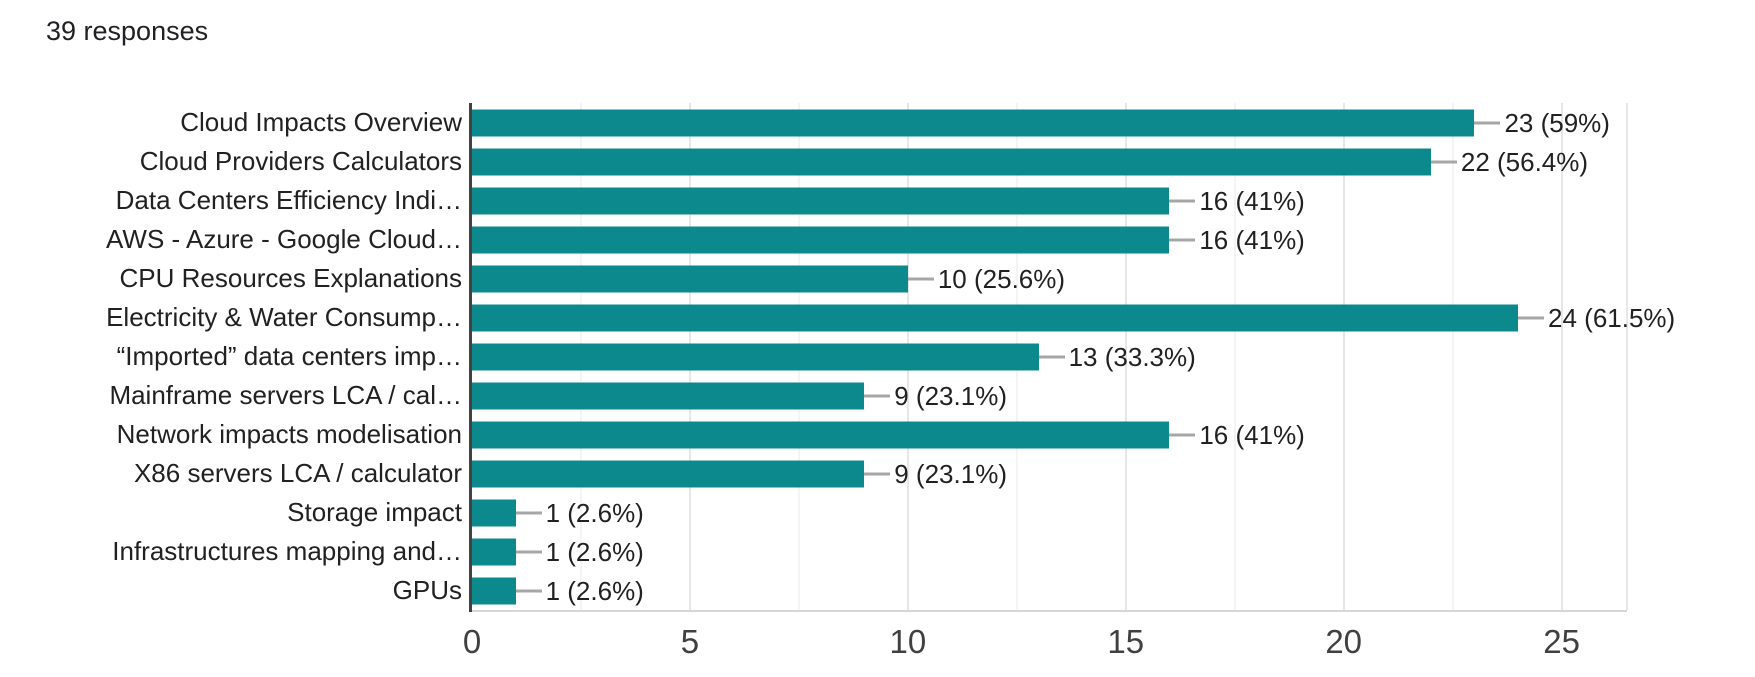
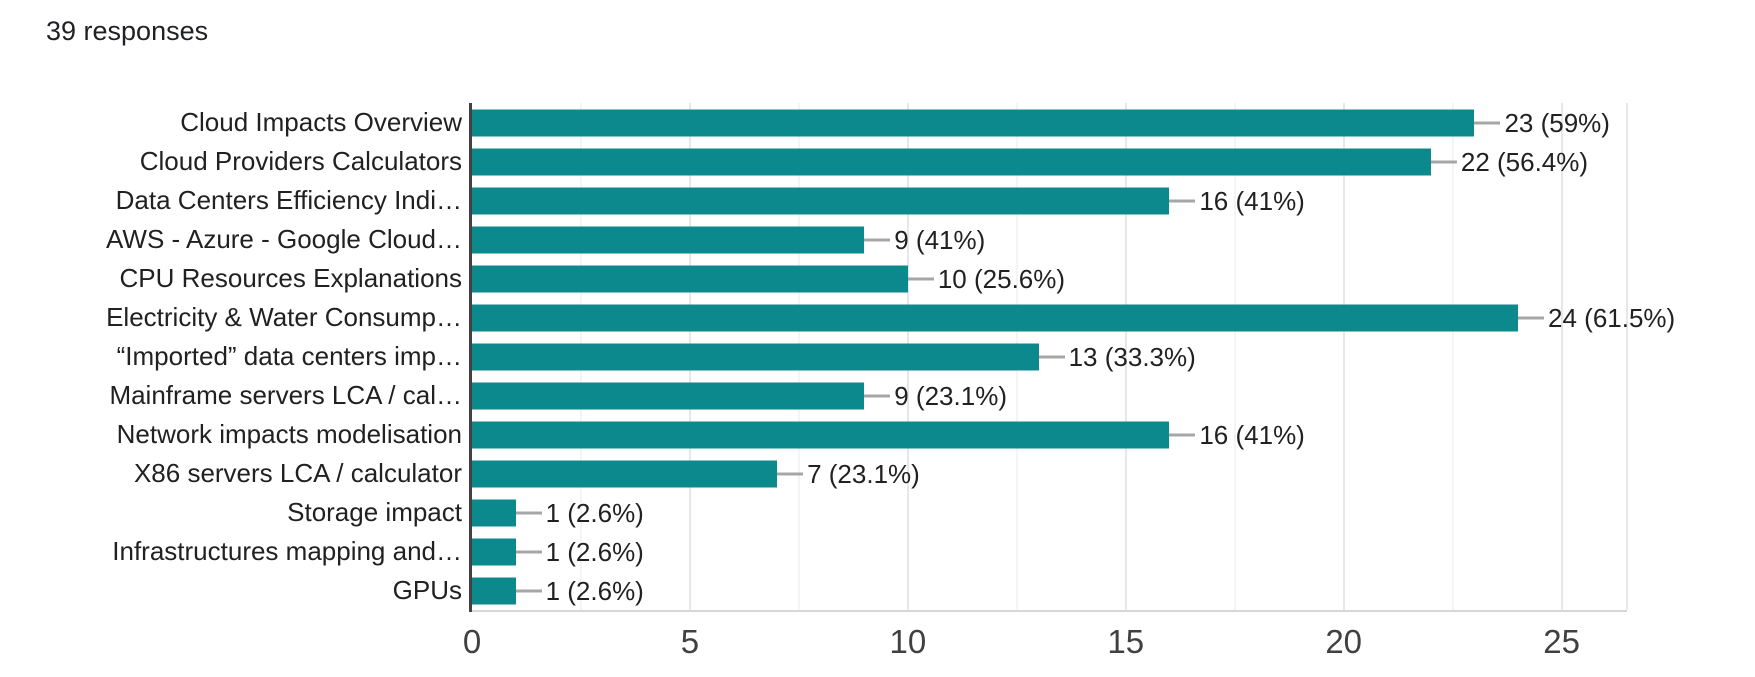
AWS - Azure - Google Cloud…: 16 -> 9
X86 servers LCA / calculator: 9 -> 7
